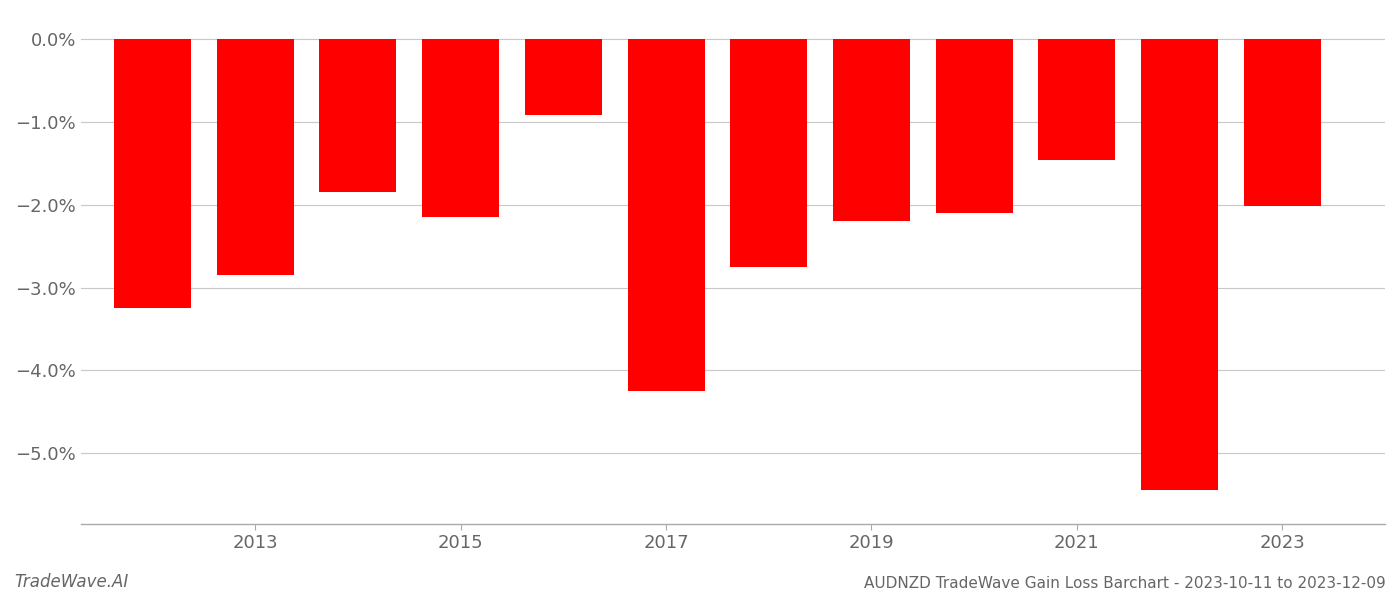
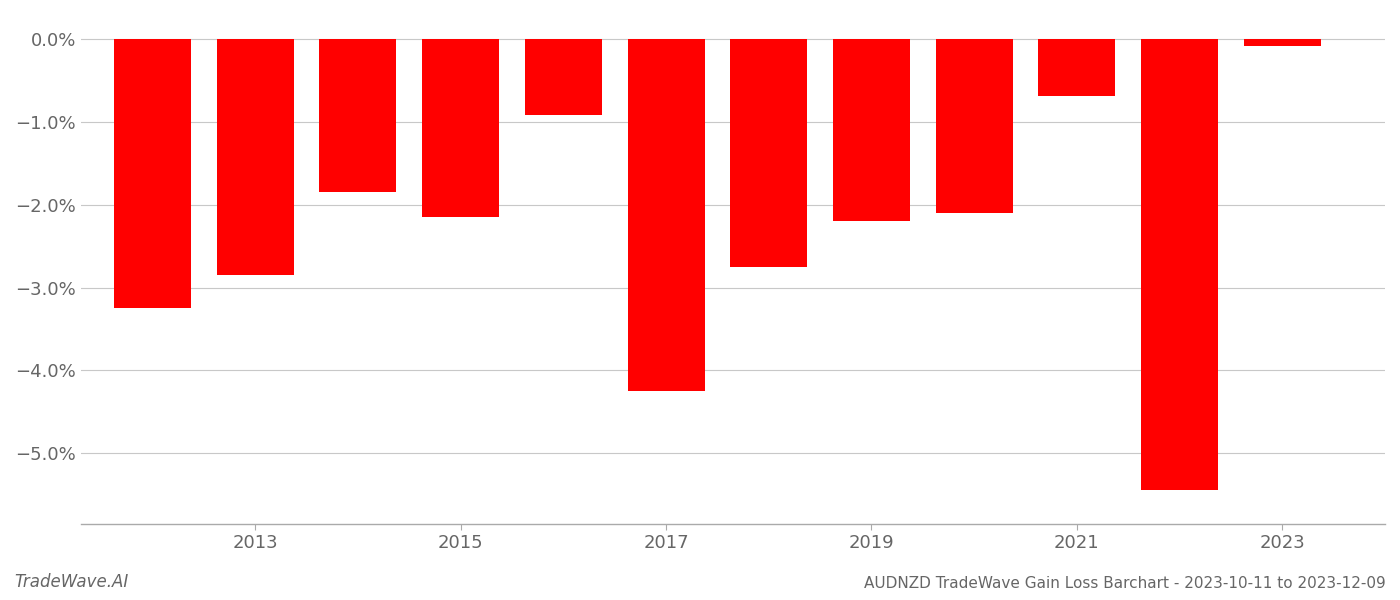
2021: -1.46% -> -0.68%
2023: -2.02% -> -0.08%
